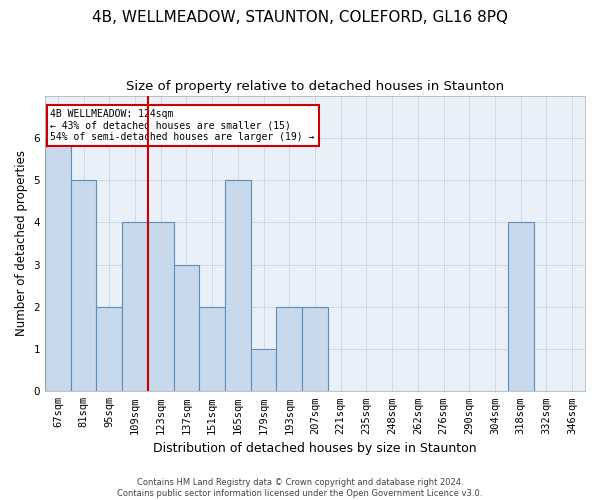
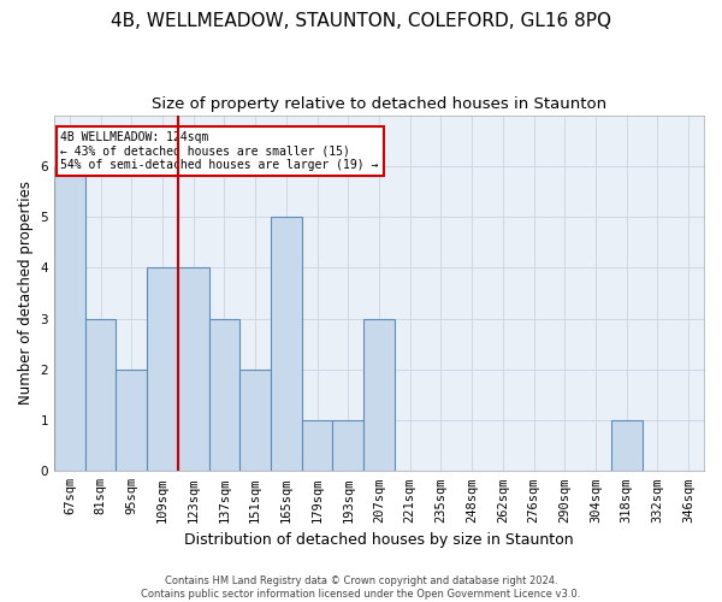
81sqm: 5 -> 3
193sqm: 2 -> 1
207sqm: 2 -> 3
318sqm: 4 -> 1
